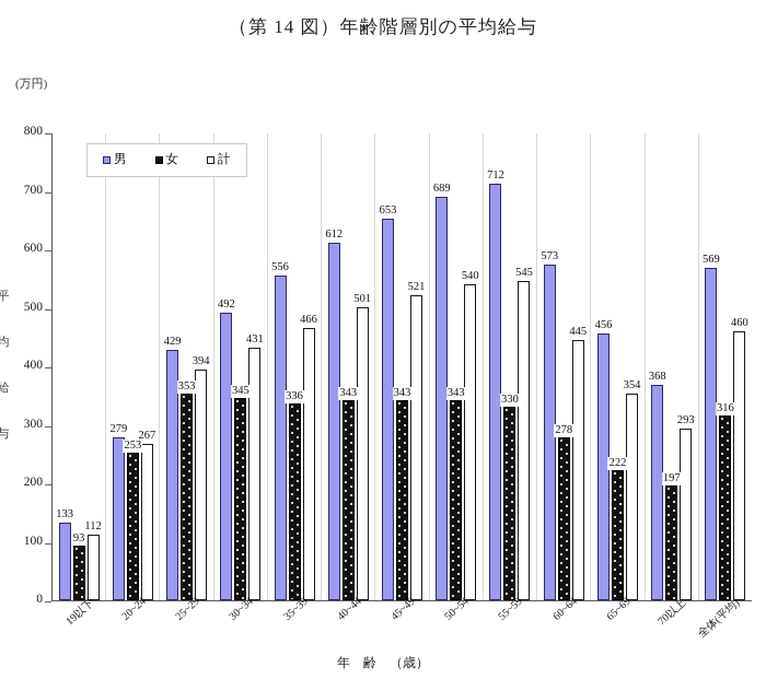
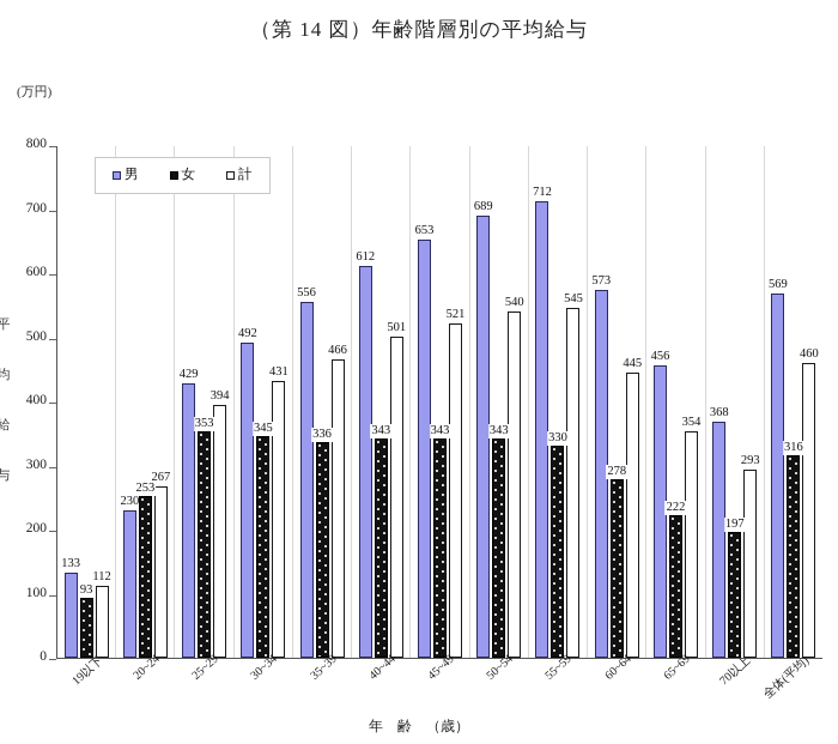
男/20~24: 279 -> 230
